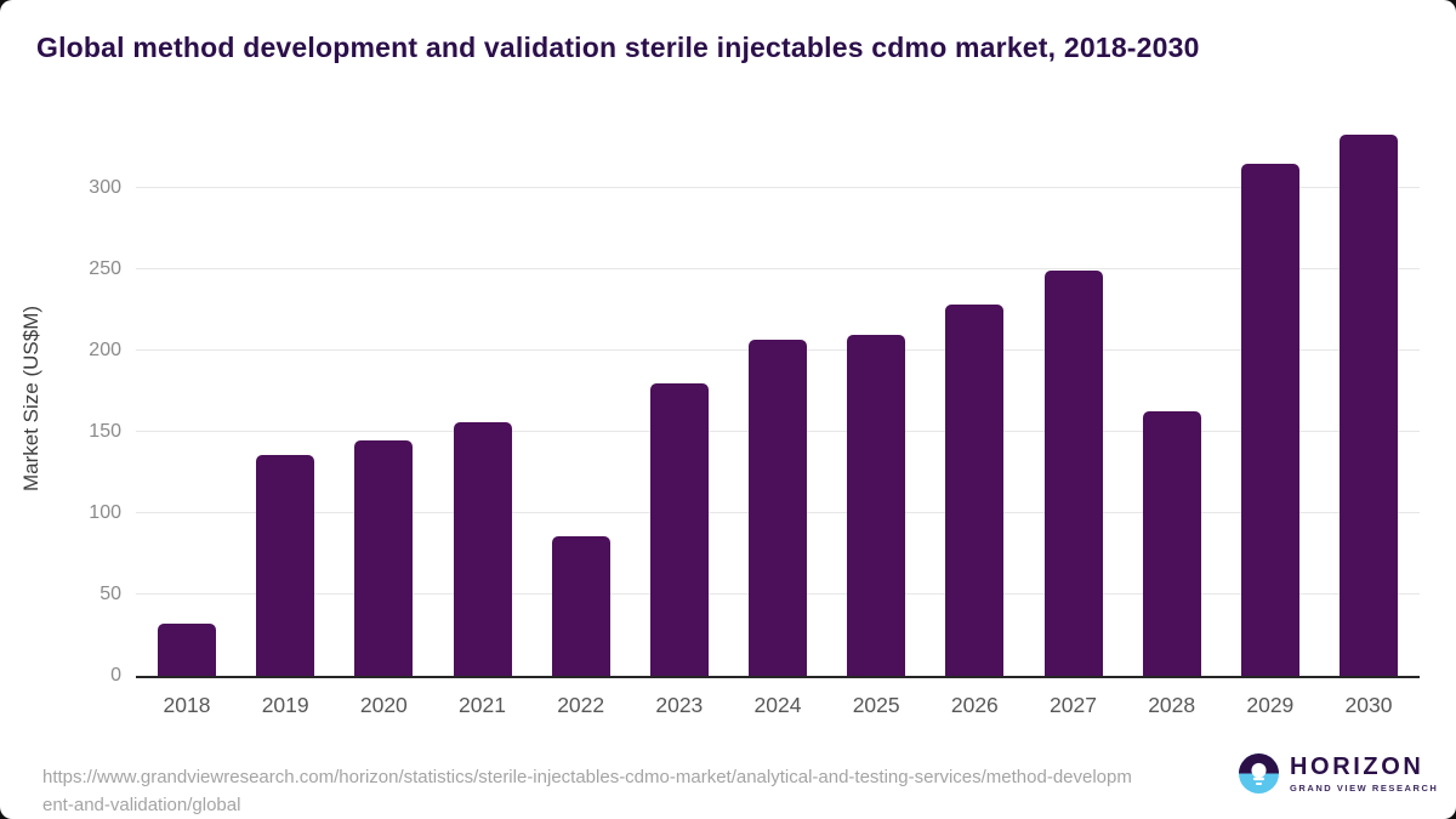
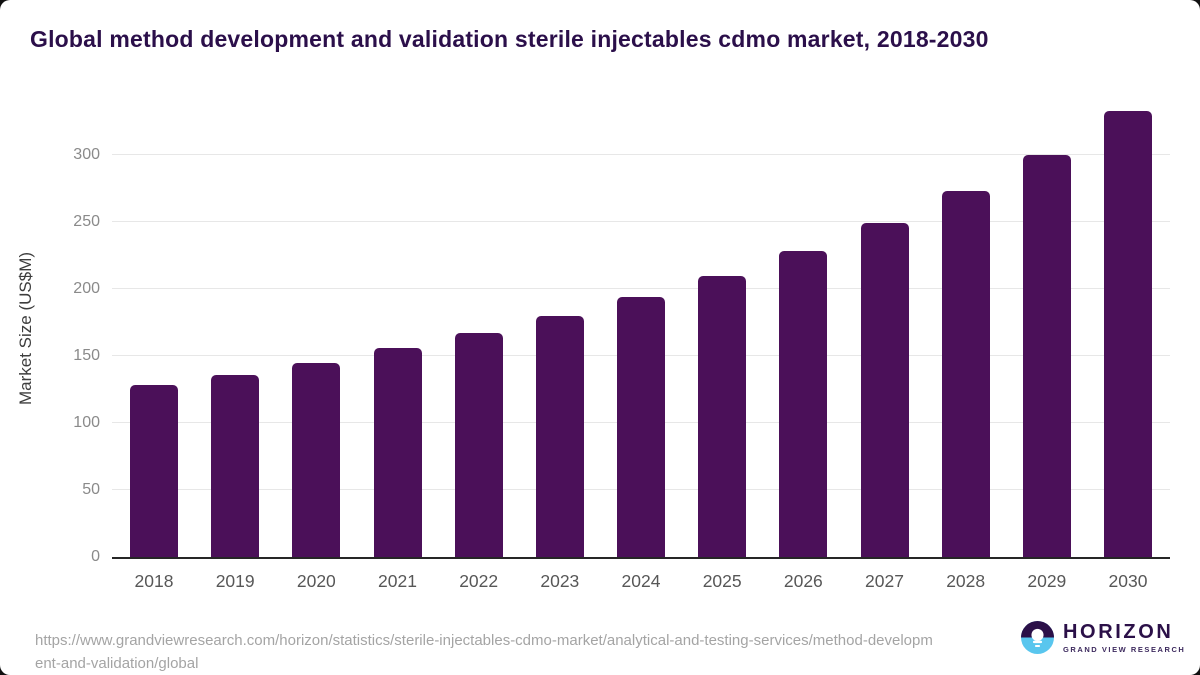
2018: 32 -> 128
2022: 86 -> 167
2024: 207 -> 194
2028: 163 -> 273
2029: 315 -> 300
